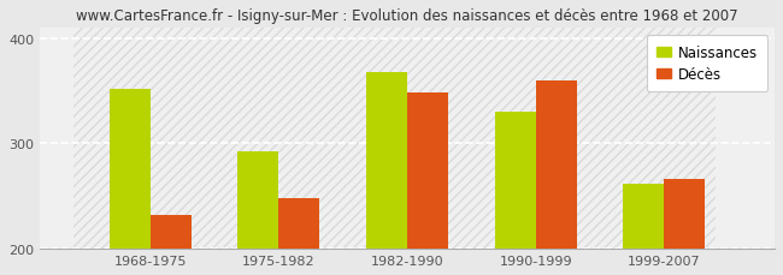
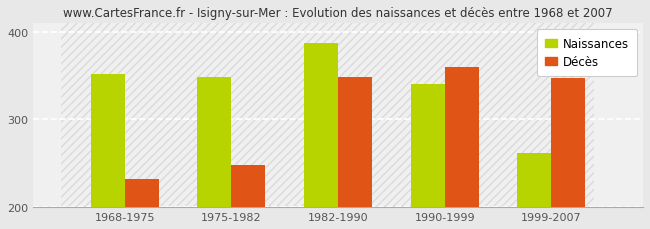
Naissances/1975-1982: 292 -> 348
Naissances/1982-1990: 368 -> 387
Naissances/1990-1999: 330 -> 340
Décès/1999-2007: 266 -> 347
